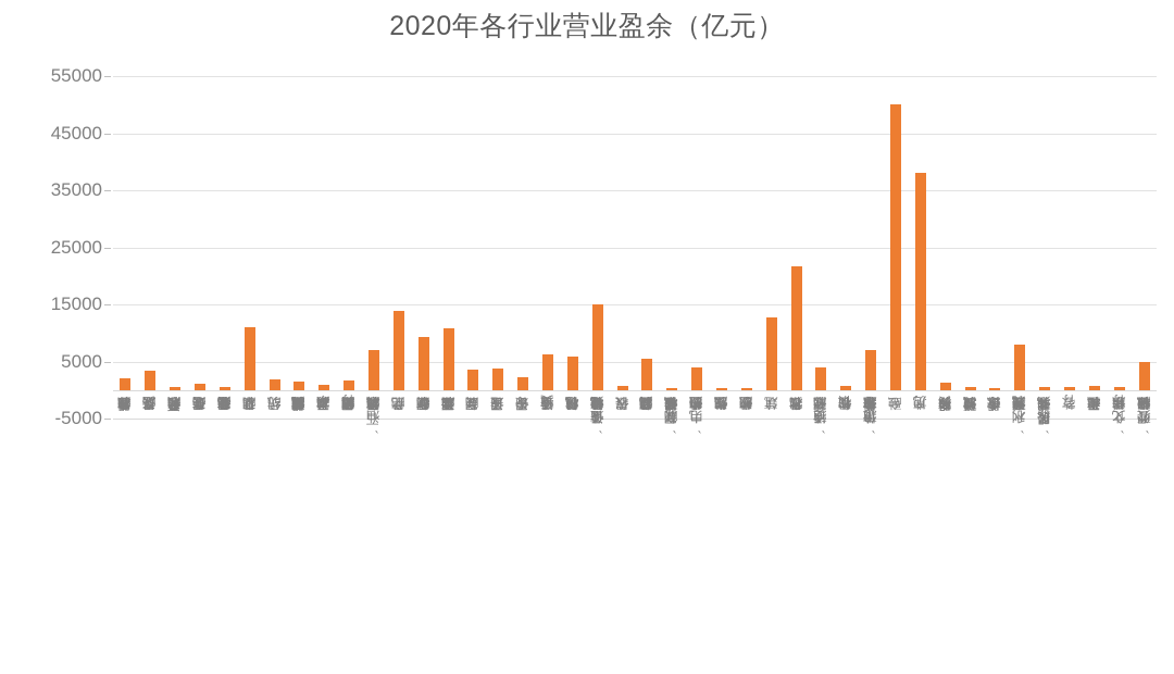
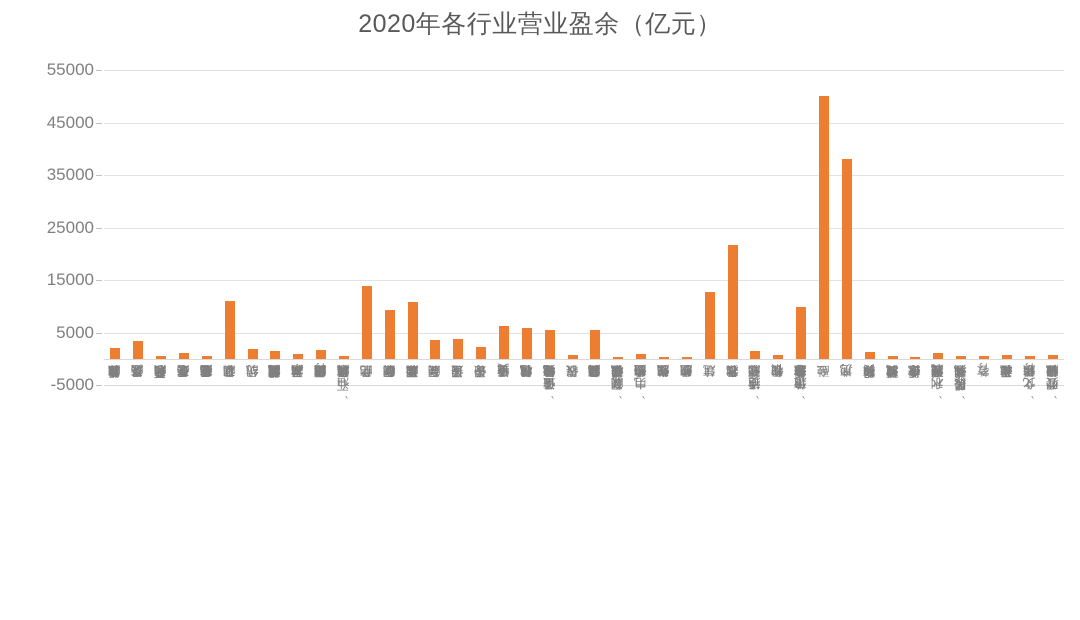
石油、炼焦产品和核燃料加工品: 7000 -> 1000
通信设备、计算机和其他电子设备: 15000 -> 6000
电力、热力的生产和供应: 4000 -> 1000
交通运输、仓储和邮政: 4000 -> 2000
信息传输、软件和信息技术服务: 7000 -> 10000
水利、环境和公共设施管理: 8000 -> 1000
公共管理、社会保障和社会组织: 5000 -> 1000
